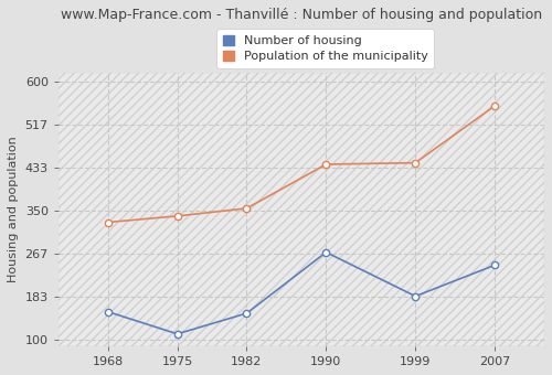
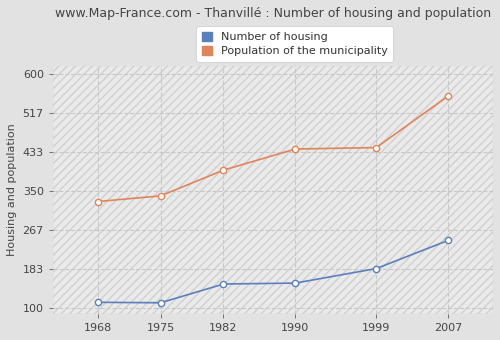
Number of housing/1968: 155 -> 113
Population of the municipality/1982: 355 -> 395
Number of housing/1990: 270 -> 154
